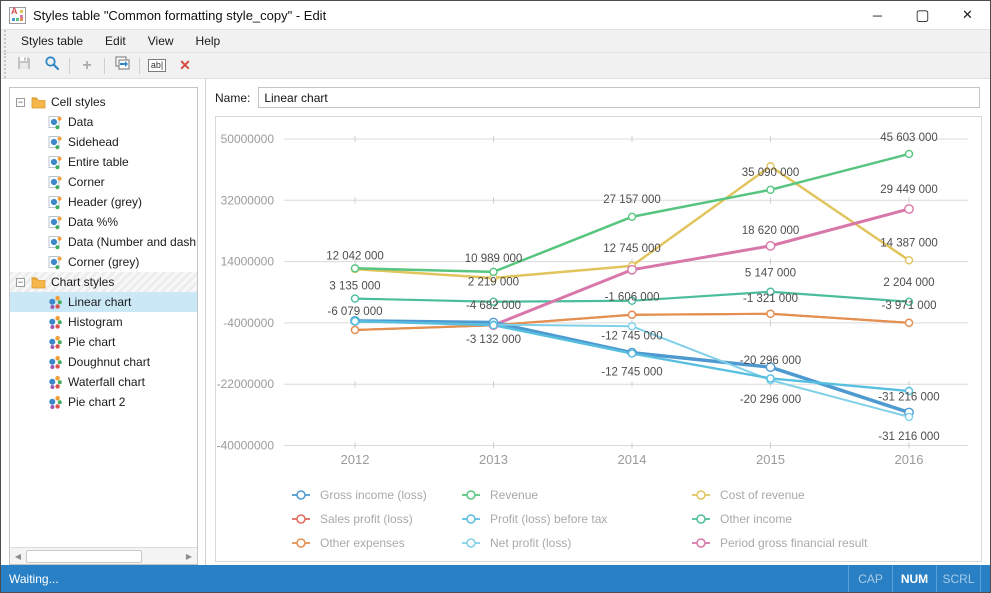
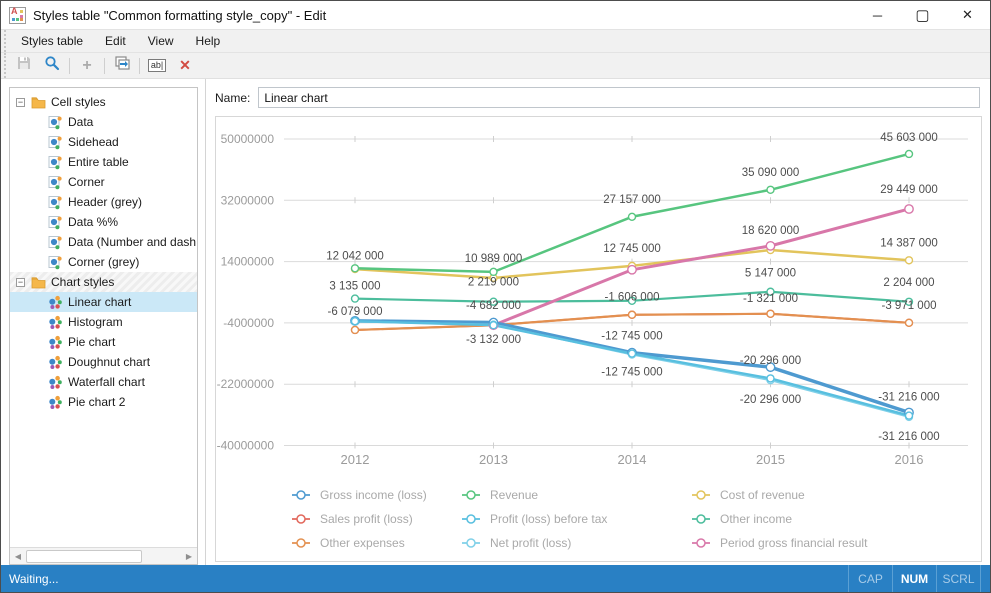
Net profit (loss)/2014: -5000000 -> -13000000
Cost of revenue/2015: 42000000 -> 17000000
Profit (loss) before tax/2016: -24000000 -> -31000000
